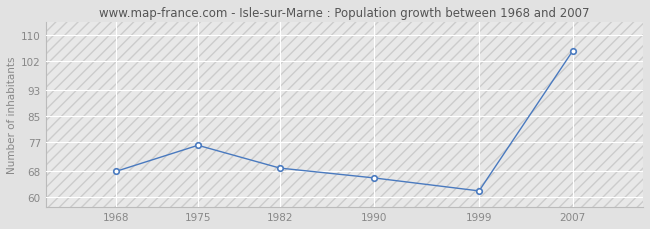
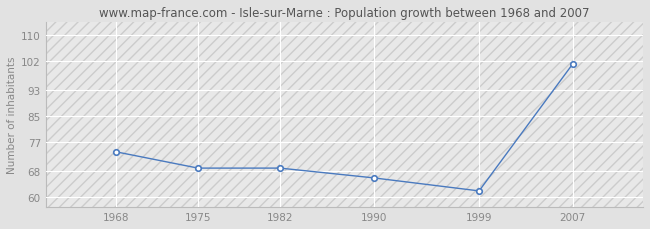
1968: 68 -> 74
1975: 76 -> 69
2007: 105 -> 101
